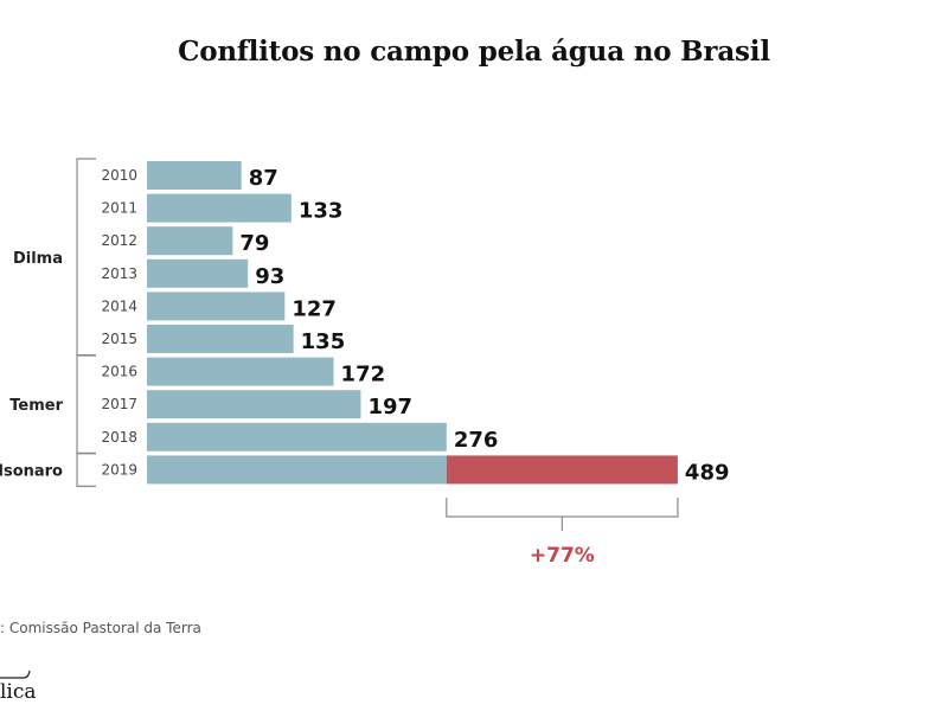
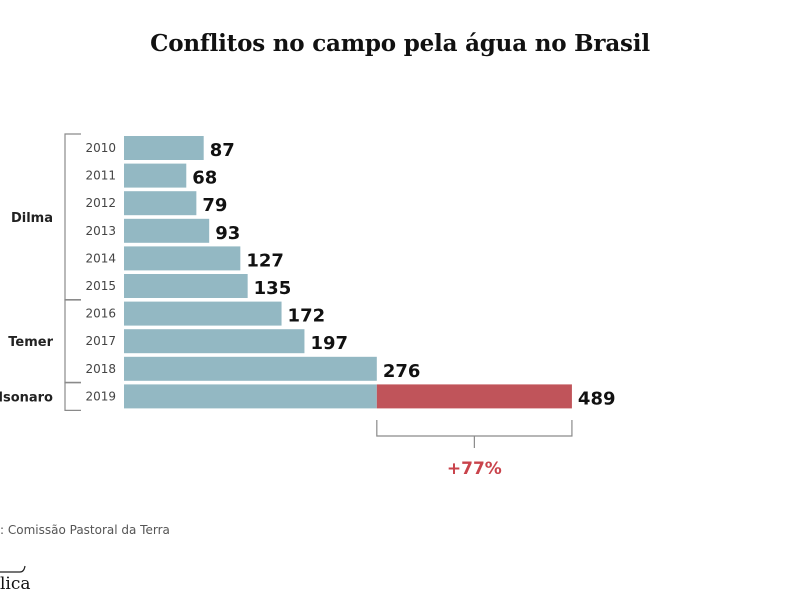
2011: 133 -> 68
